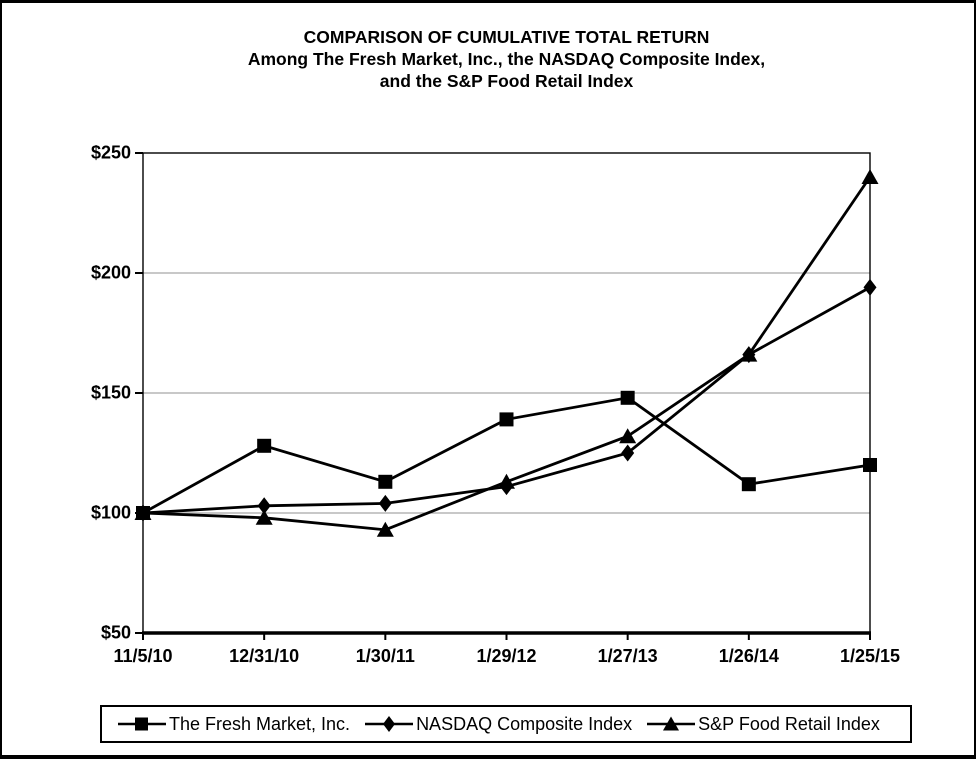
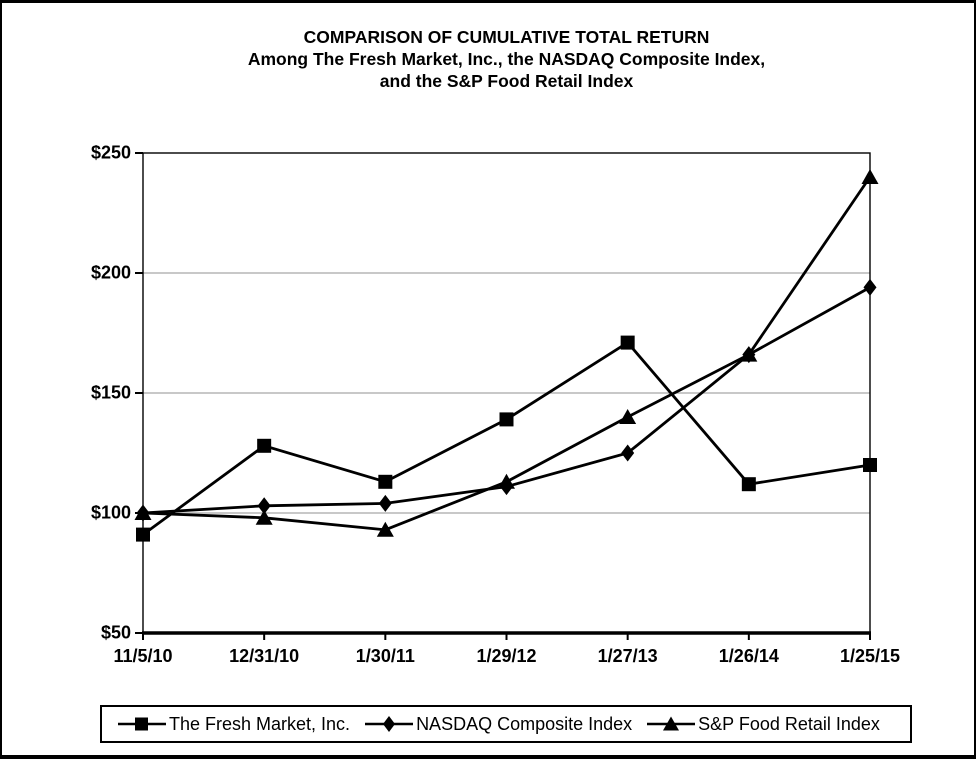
The Fresh Market, Inc./11/5/10: $100 -> $91
The Fresh Market, Inc./1/27/13: $148 -> $171
S&P Food Retail Index/1/27/13: $132 -> $140
